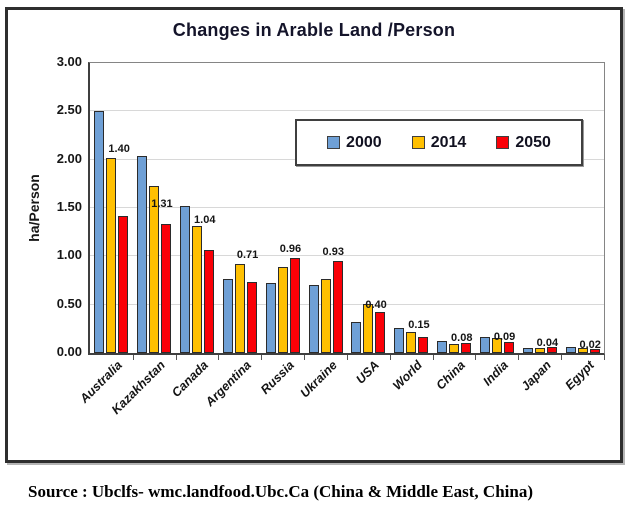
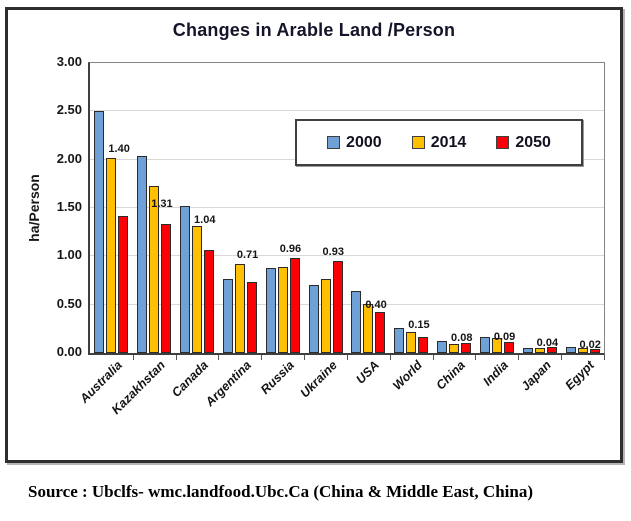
2000/Russia: 0.7 -> 0.9
2000/USA: 0.3 -> 0.6
